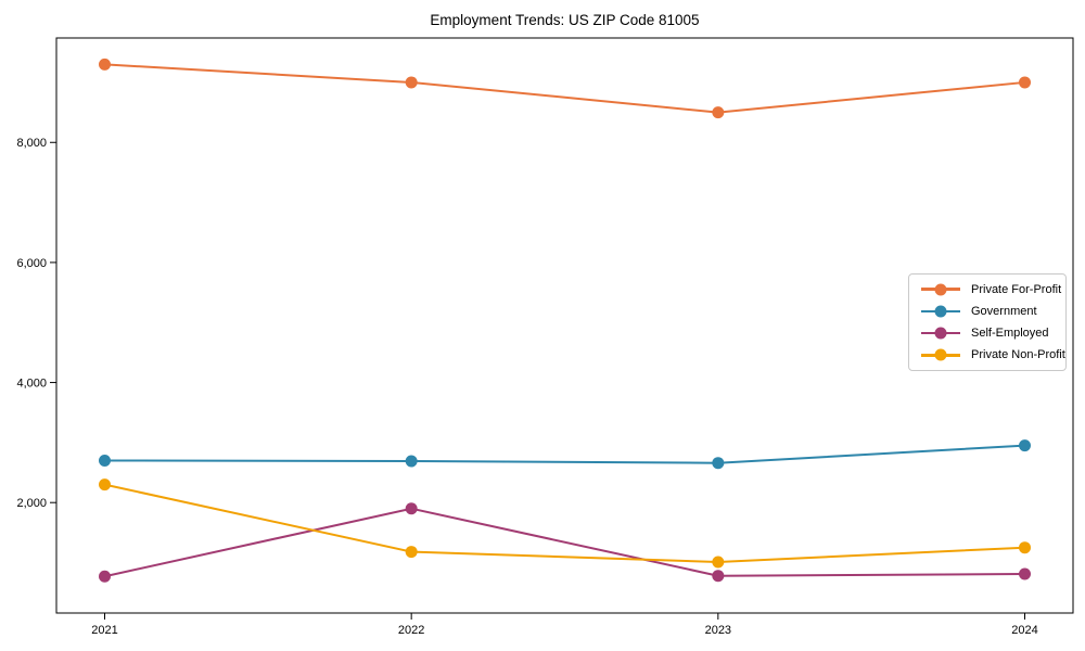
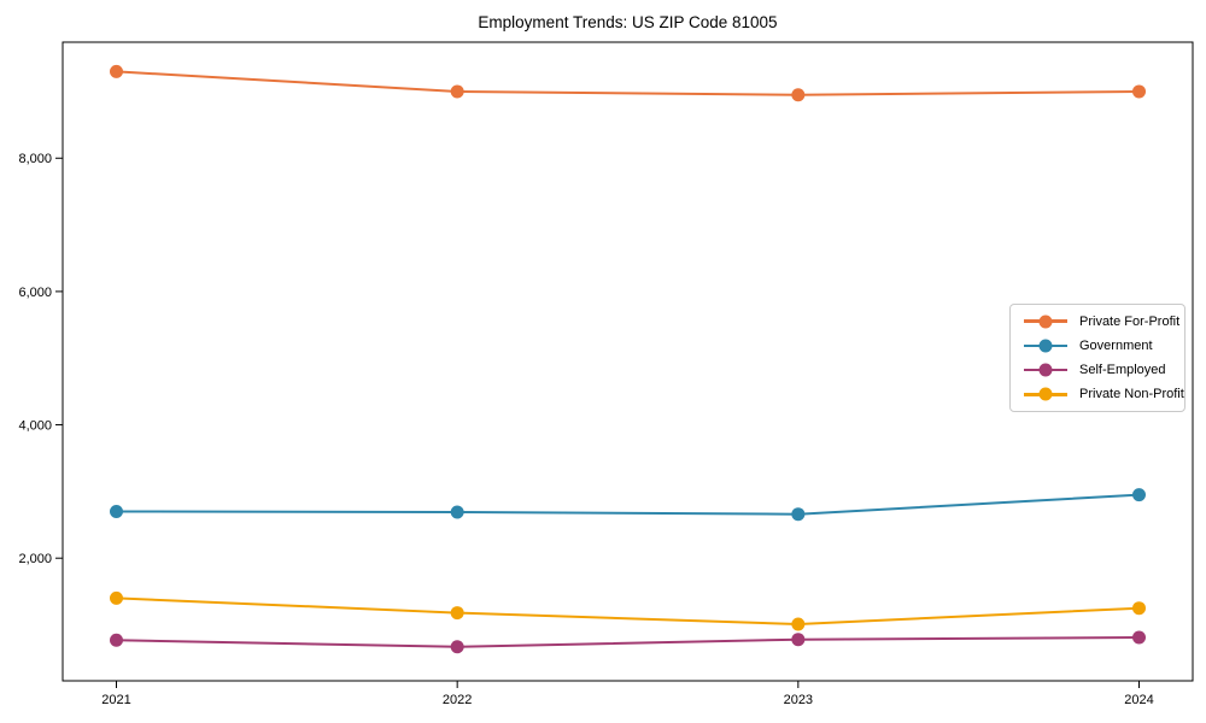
Private Non-Profit/2021: 2300 -> 1400
Self-Employed/2022: 1900 -> 700
Private For-Profit/2023: 8500 -> 9000
